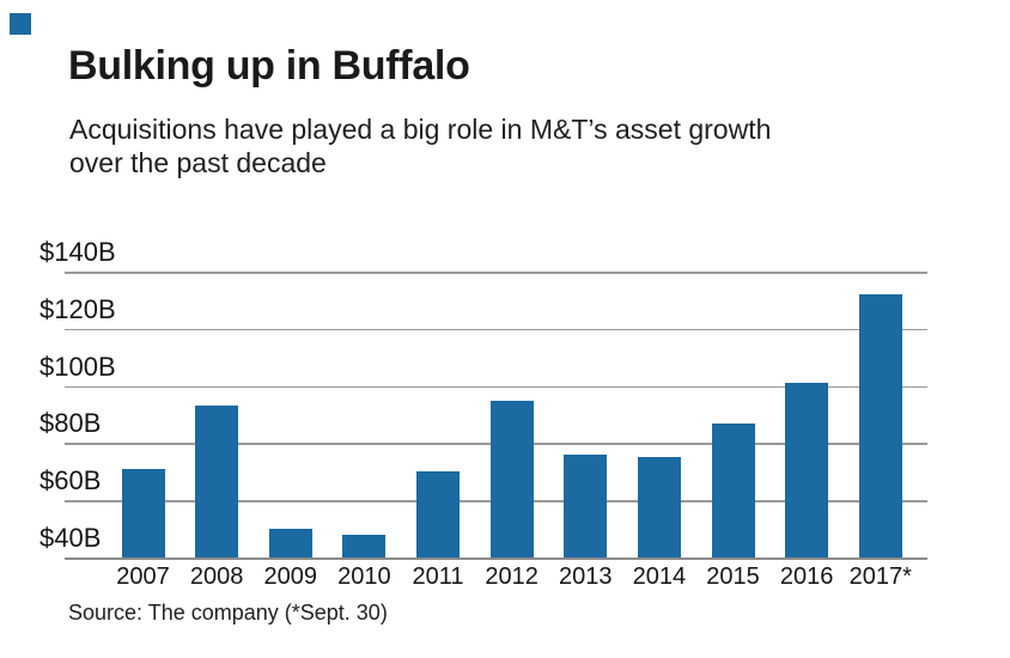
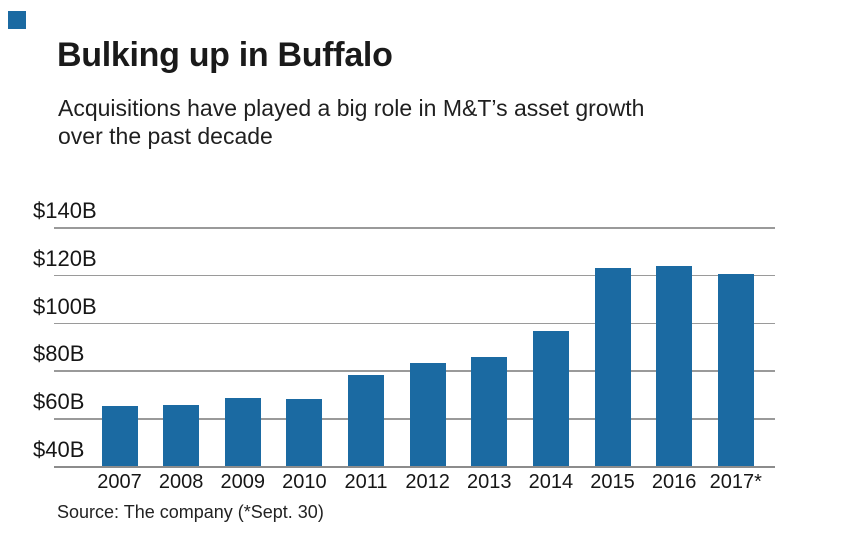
2007: $71B -> $65B
2008: $93B -> $66B
2009: $50B -> $68B
2010: $48B -> $68B
2011: $70B -> $78B
2012: $95B -> $83B
2013: $76B -> $86B
2014: $75B -> $96B
2015: $87B -> $123B
2016: $101B -> $124B
2017*: $132B -> $120B
